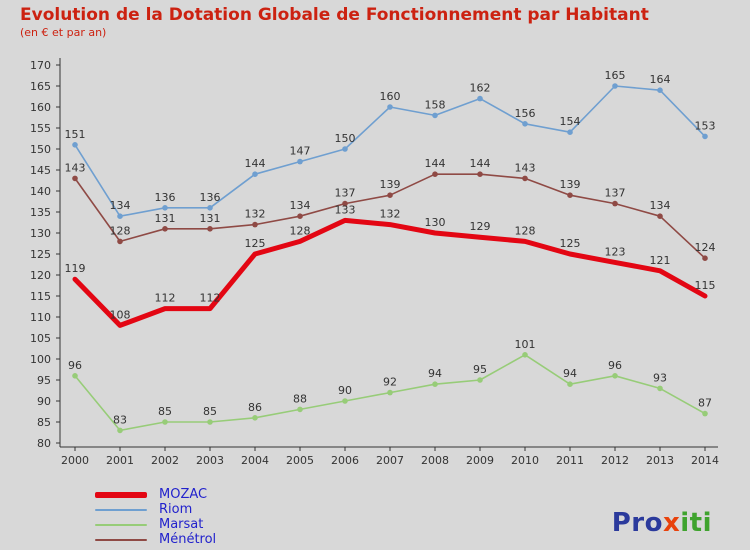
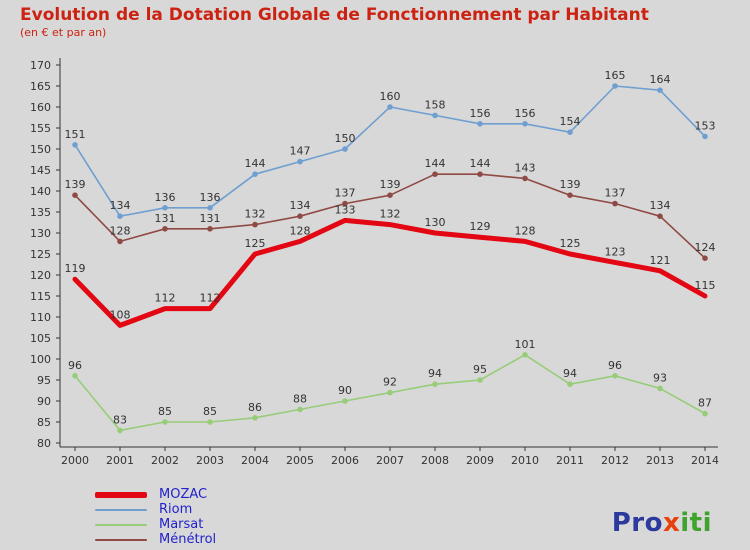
Ménétrol/2000: 143 -> 139
Riom/2009: 162 -> 156
